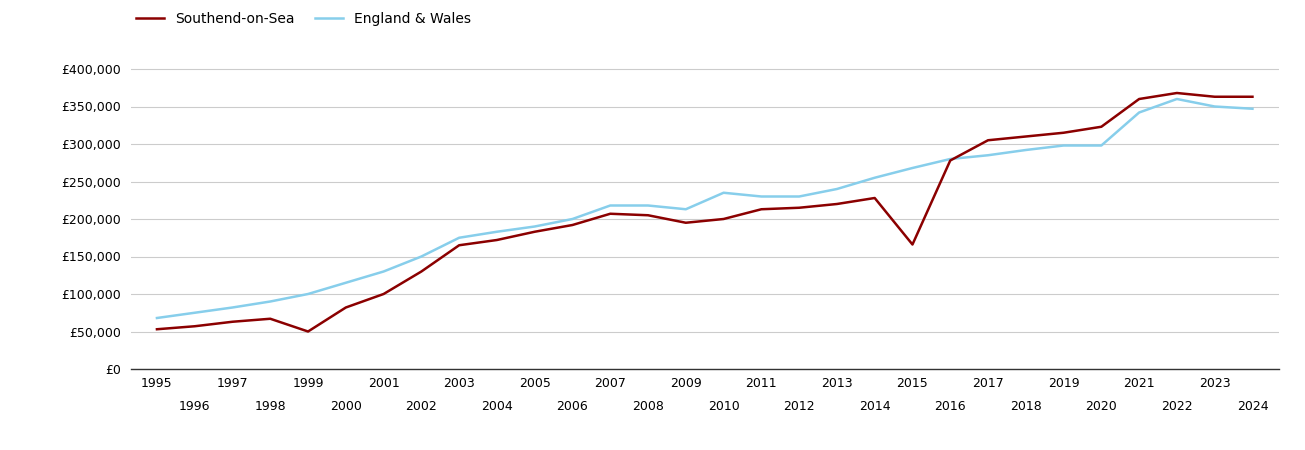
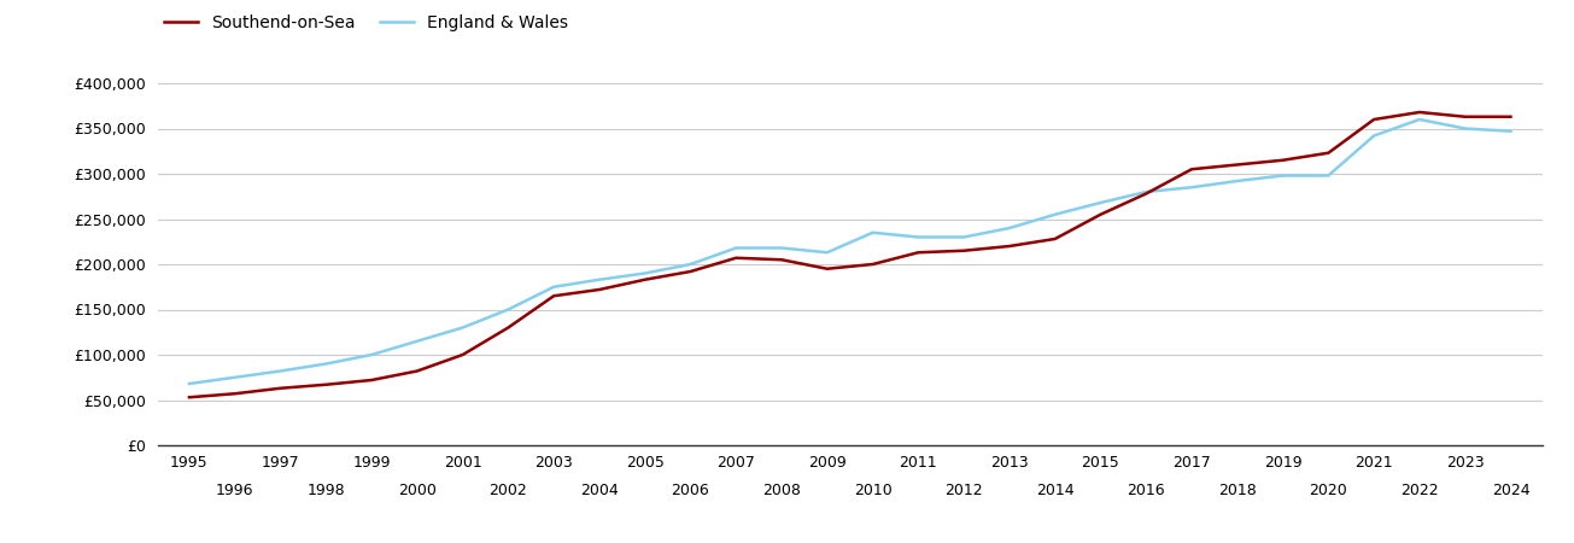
Southend-on-Sea/1999: £50,000 -> £72,000
Southend-on-Sea/2015: £166,000 -> £255,000
